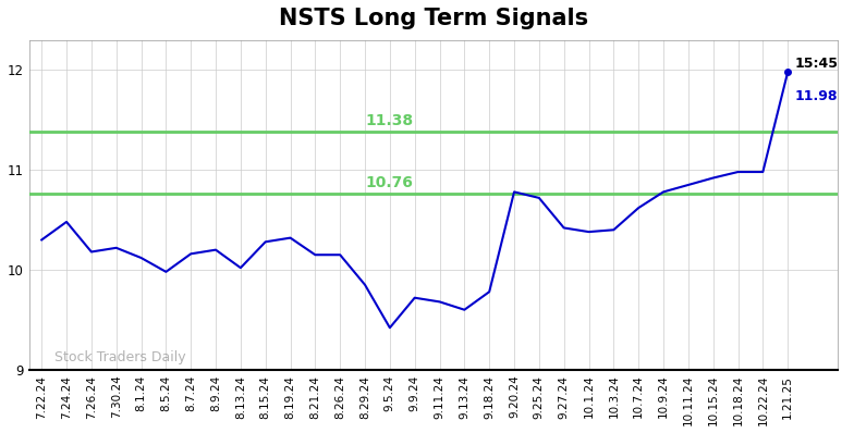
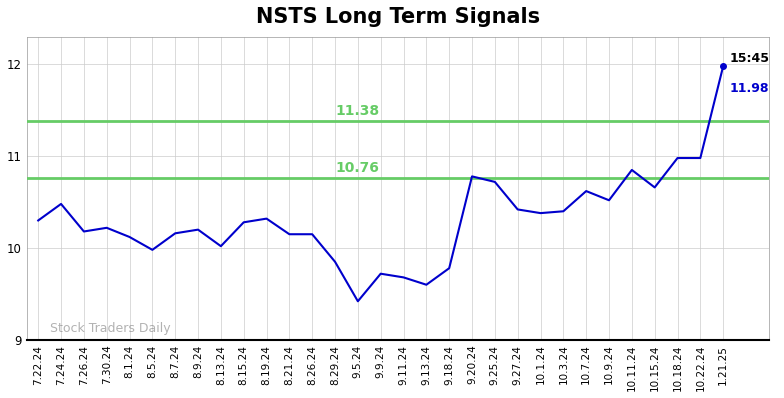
10.9.24: 10.78 -> 10.52
10.15.24: 10.92 -> 10.66
